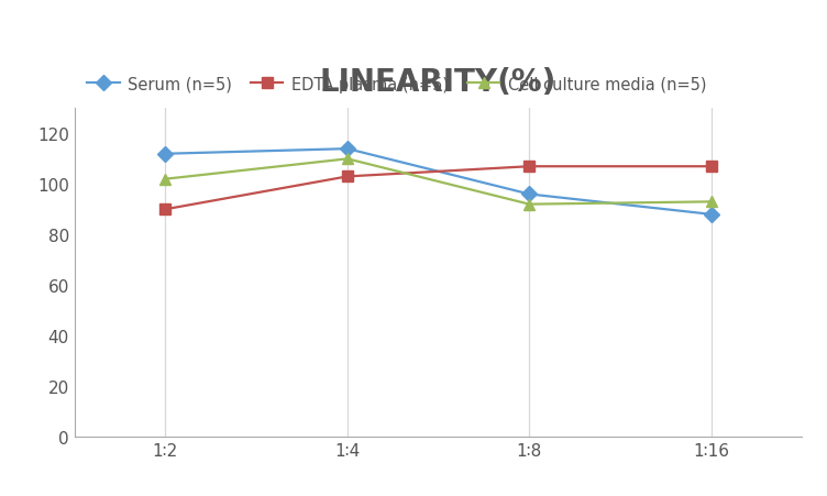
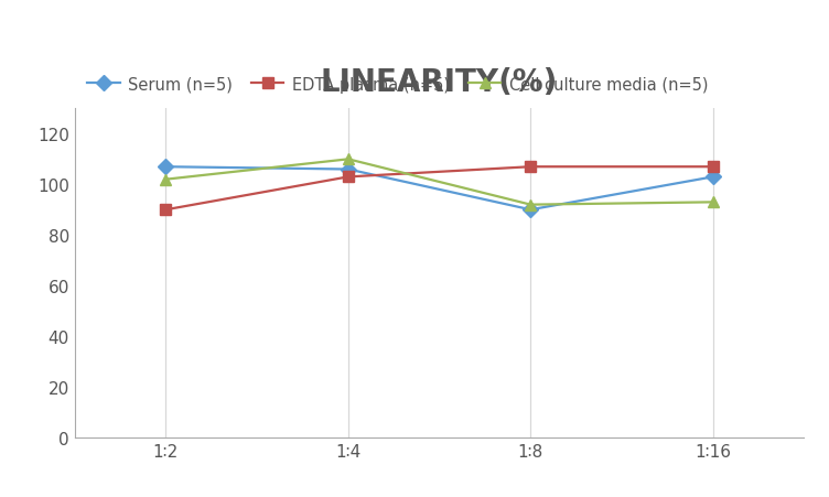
Serum (n=5)/1∶2: 112 -> 107
Serum (n=5)/1∶4: 114 -> 106
Serum (n=5)/1∶8: 96 -> 90
Serum (n=5)/1∶16: 88 -> 103
